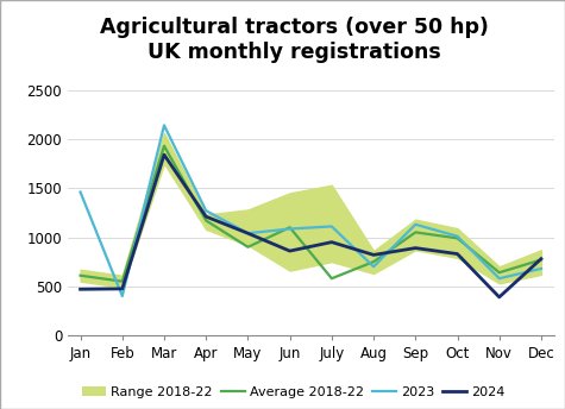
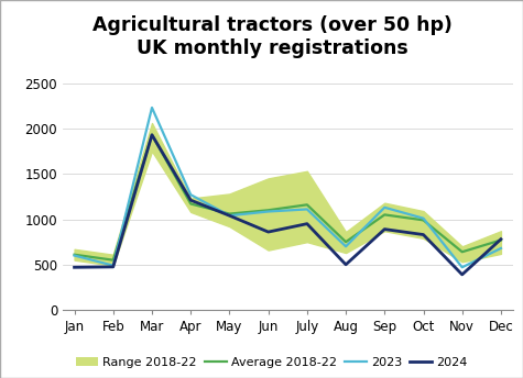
2023/Jan: 1460 -> 600
2023/Feb: 400 -> 490
2023/Mar: 2140 -> 2230
2024/Mar: 1840 -> 1930
Average 2018-22/May: 900 -> 1060
Average 2018-22/July: 580 -> 1160
2024/Aug: 820 -> 500
2023/Nov: 580 -> 470
